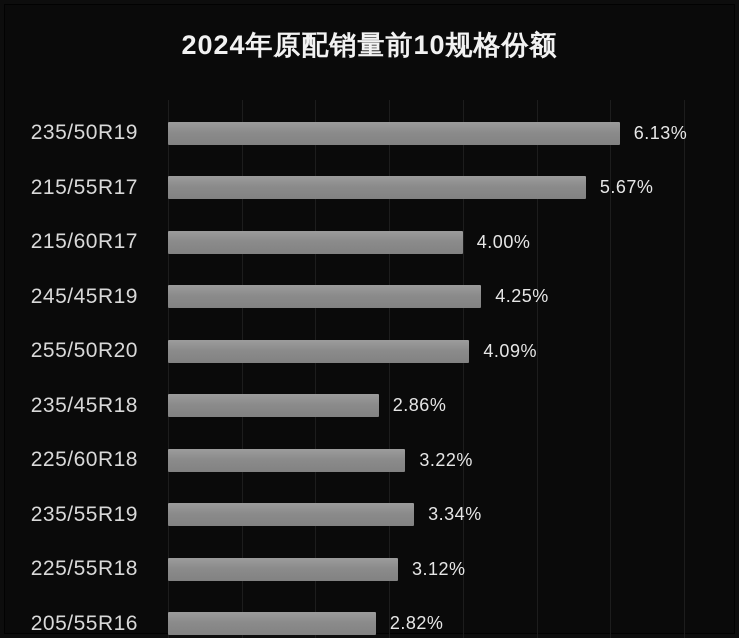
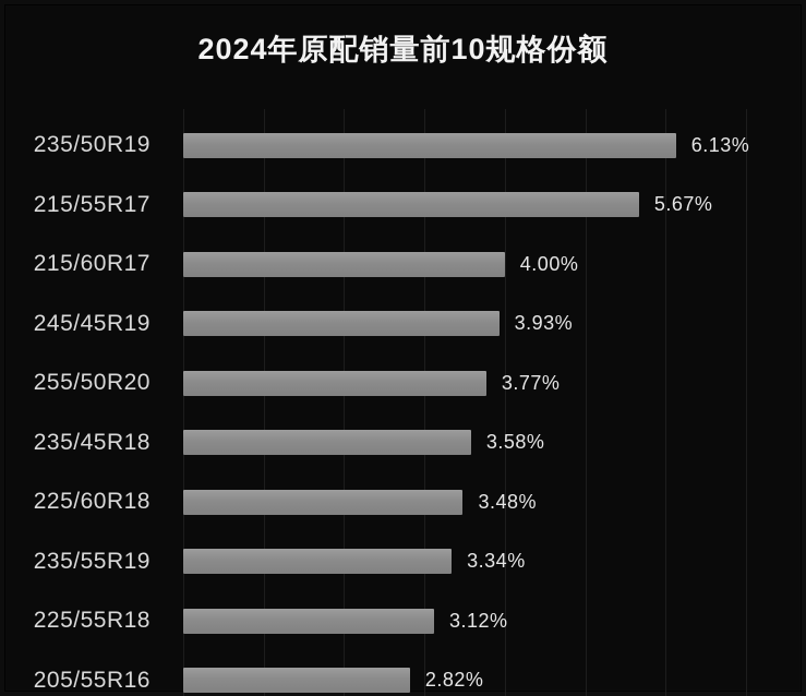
245/45R19: 4.25% -> 3.93%
255/50R20: 4.09% -> 3.77%
235/45R18: 2.86% -> 3.58%
225/60R18: 3.22% -> 3.48%
